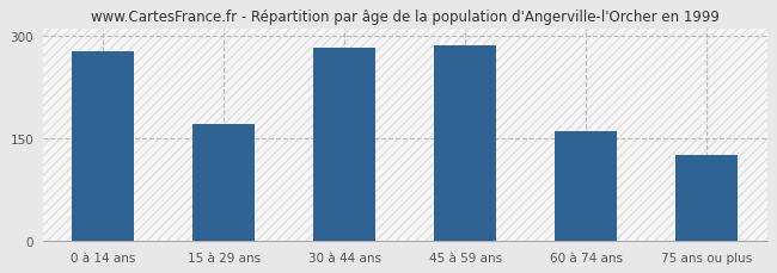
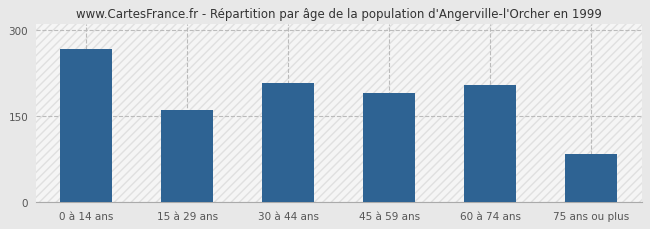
0 à 14 ans: 278 -> 266
15 à 29 ans: 170 -> 160
30 à 44 ans: 283 -> 208
45 à 59 ans: 286 -> 190
60 à 74 ans: 160 -> 204
75 ans ou plus: 126 -> 84
